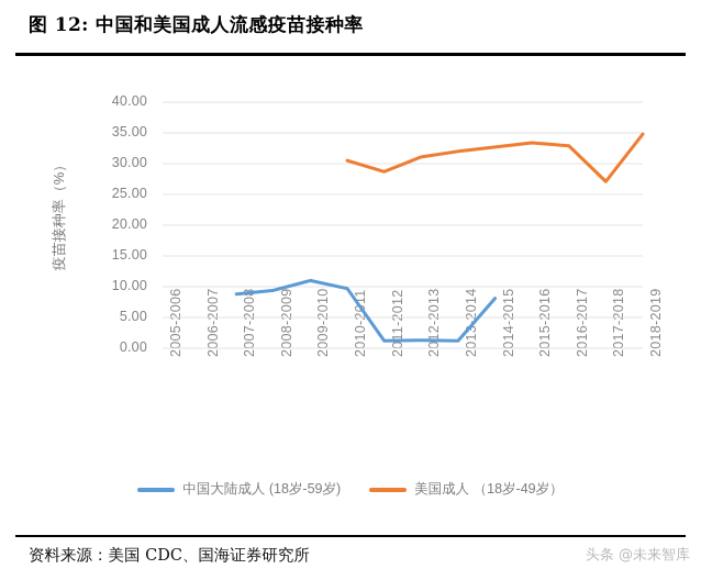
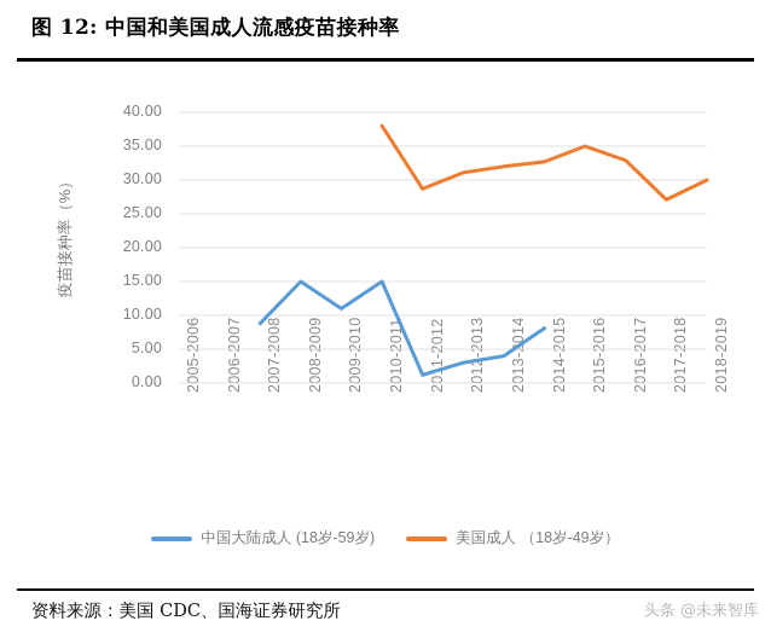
中国大陆成人 (18岁-59岁)/2008-2009: 9 -> 15
中国大陆成人 (18岁-59岁)/2010-2011: 10 -> 15
美国成人 （18岁-49岁）/2010-2011: 30 -> 38
中国大陆成人 (18岁-59岁)/2012-2013: 1 -> 3
中国大陆成人 (18岁-59岁)/2013-2014: 1 -> 4
美国成人 （18岁-49岁）/2015-2016: 33 -> 35
美国成人 （18岁-49岁）/2018-2019: 35 -> 30
